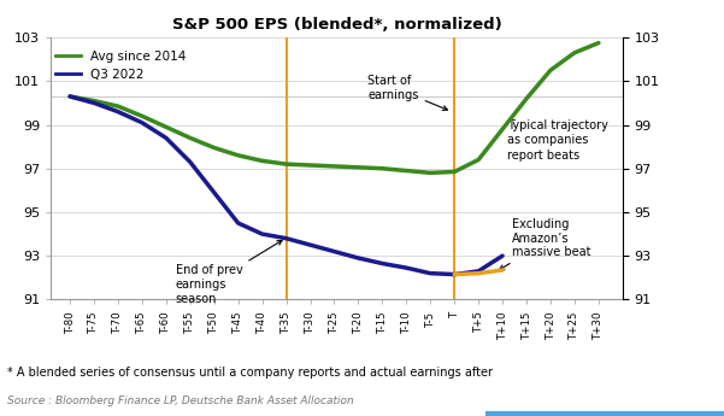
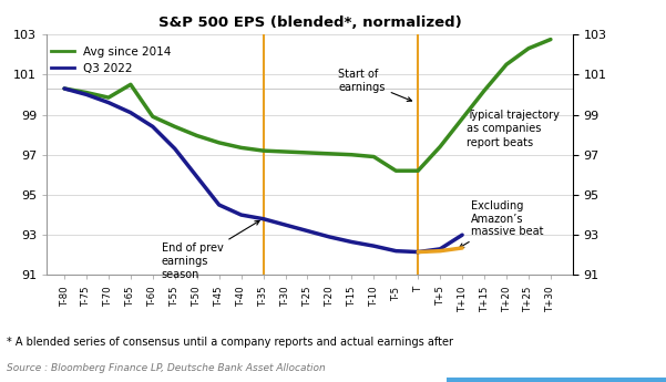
Avg since 2014/T-65: 99.4 -> 100.5
Avg since 2014/T-5: 96.8 -> 96.2
Avg since 2014/T: 96.8 -> 96.2
